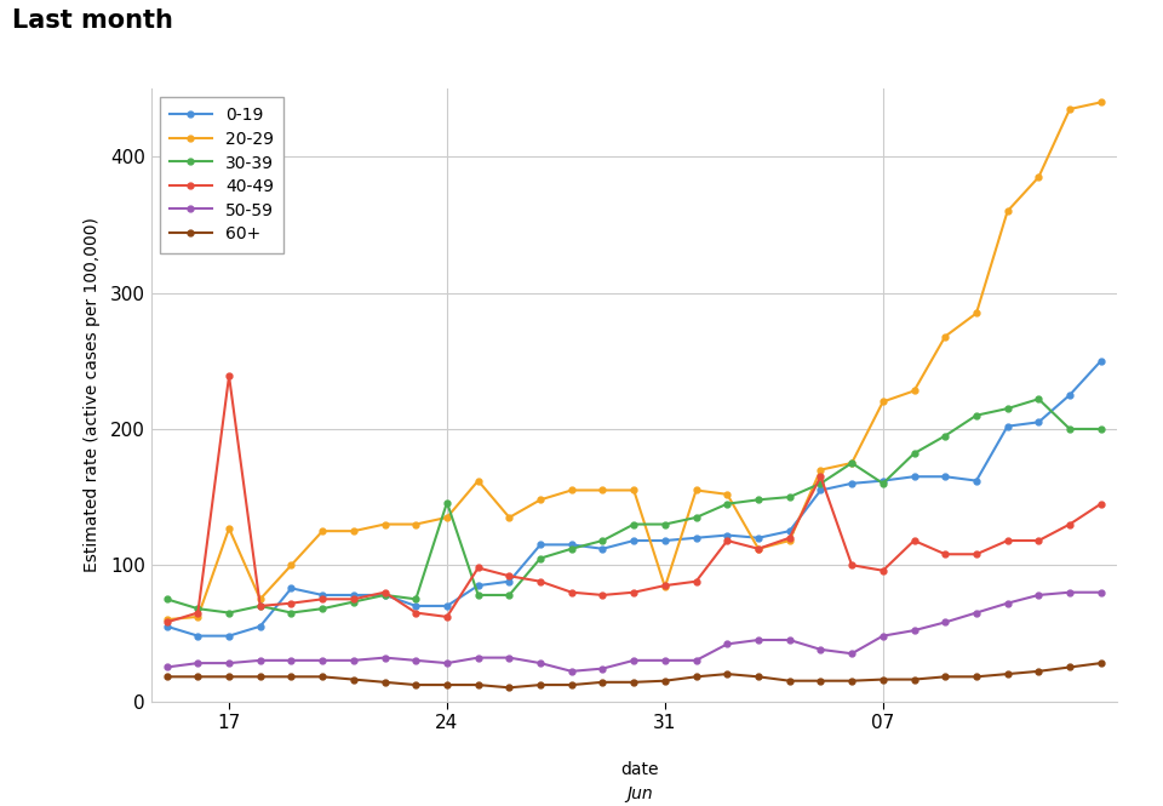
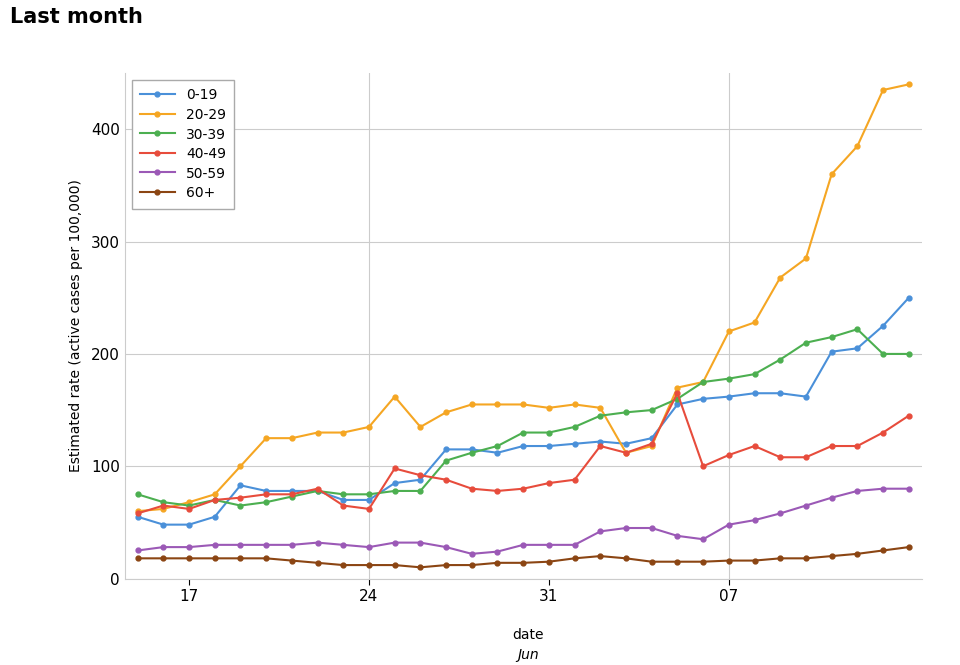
20-29/17: 127 -> 68
40-49/17: 239 -> 62
30-39/24: 146 -> 75
20-29/31: 84 -> 152
30-39/07: 160 -> 178
40-49/07: 96 -> 110
